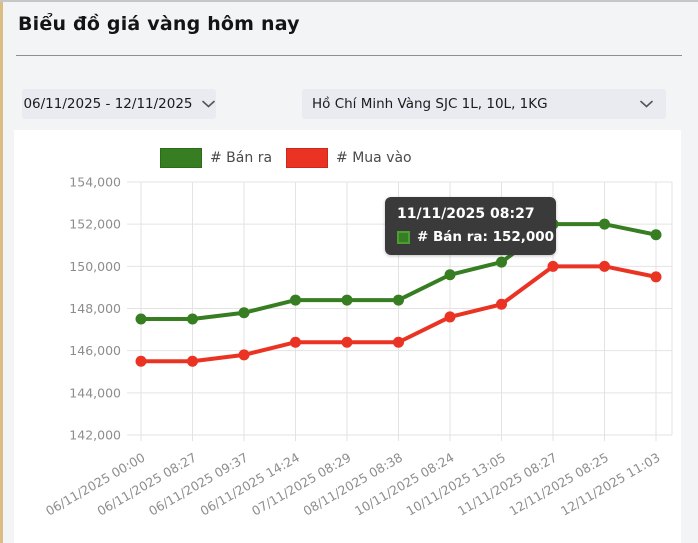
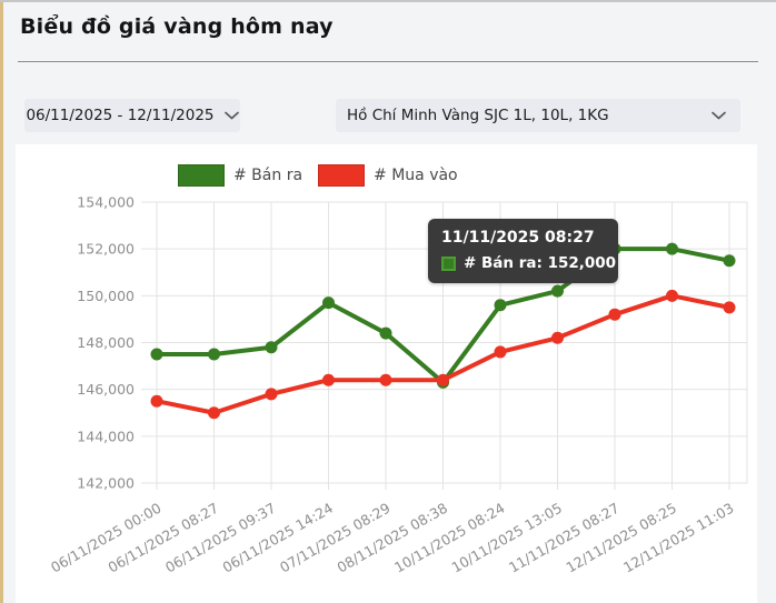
# Mua vào/06/11/2025 08:27: 145500 -> 145000
# Bán ra/06/11/2025 14:24: 148400 -> 149700
# Bán ra/08/11/2025 08:38: 148400 -> 146300
# Mua vào/11/11/2025 08:27: 150000 -> 149200
